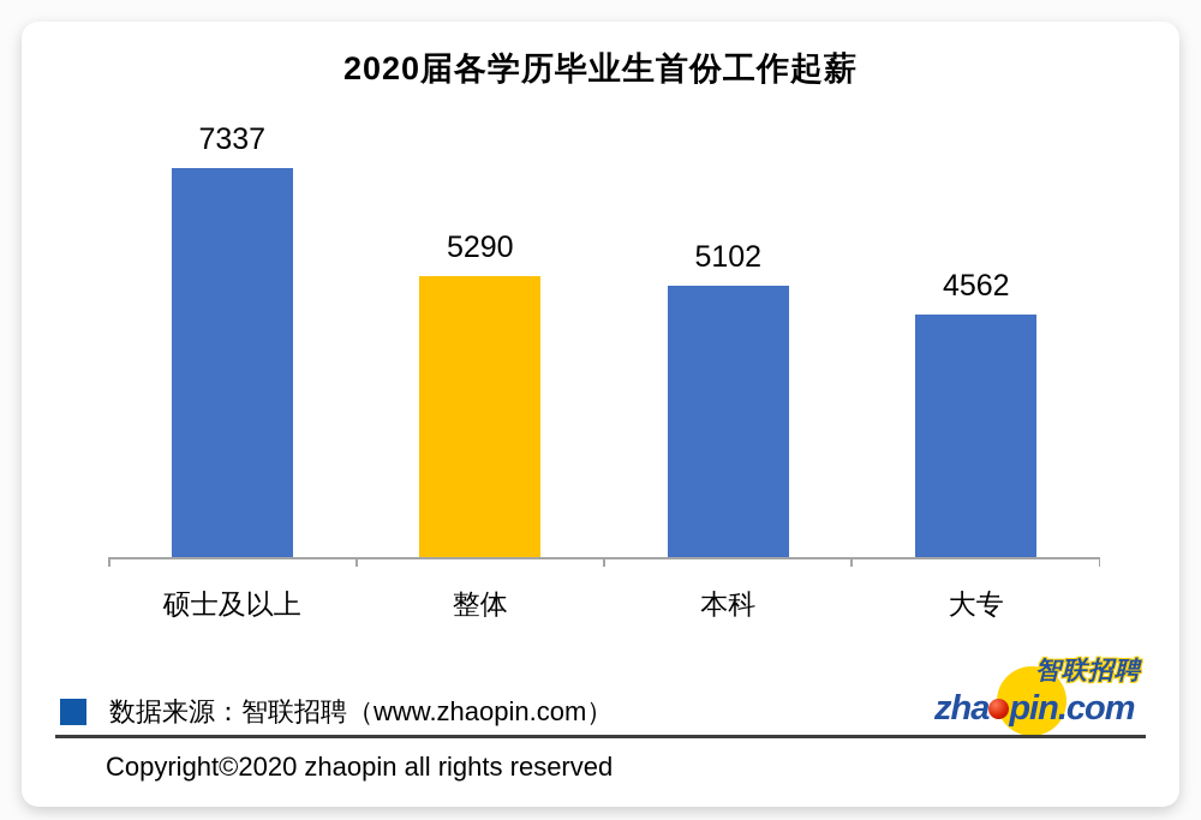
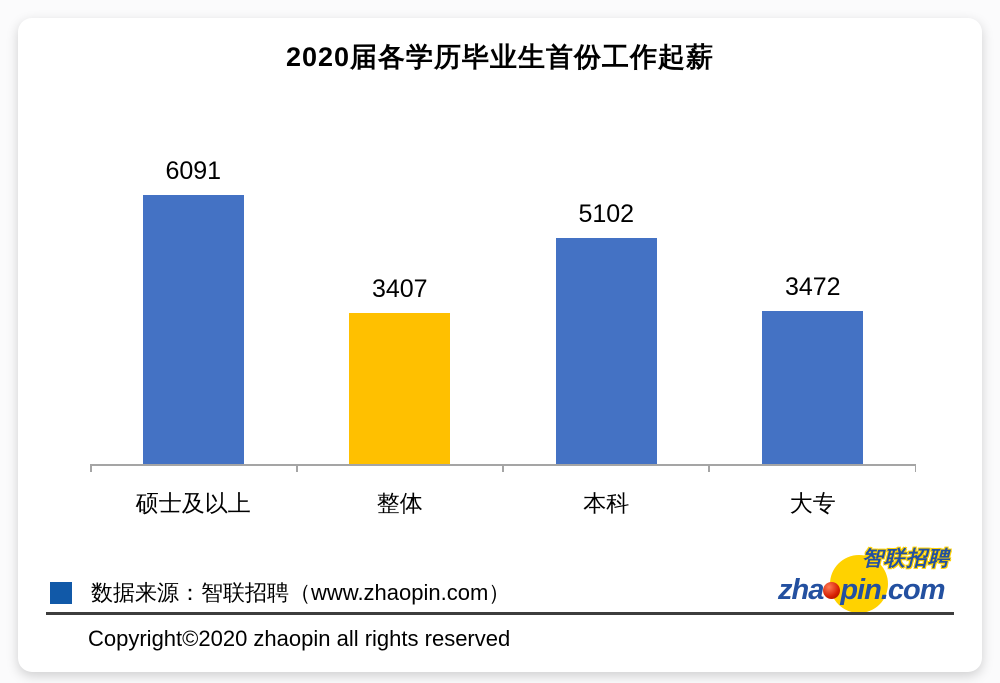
硕士及以上: 7337 -> 6091
整体: 5290 -> 3407
大专: 4562 -> 3472
